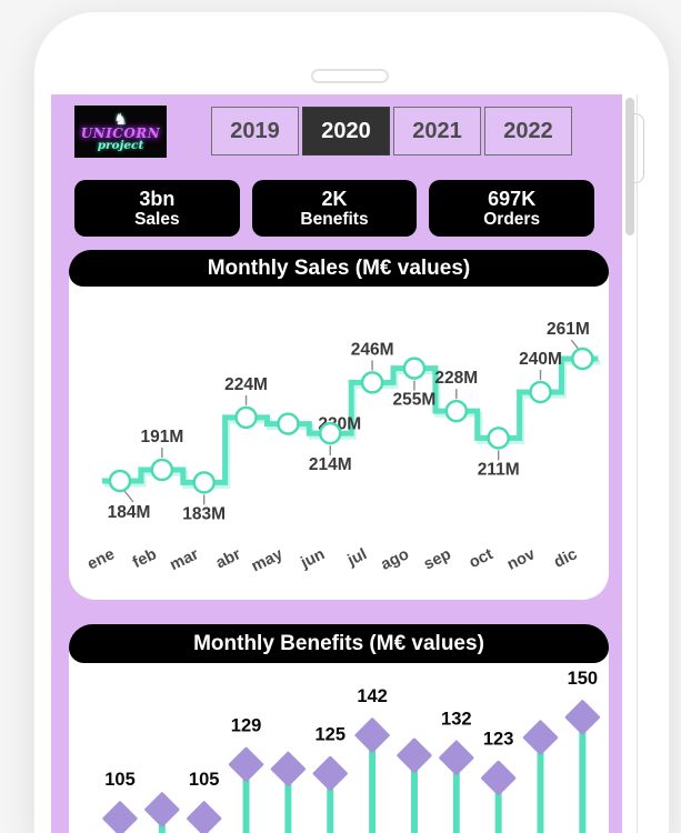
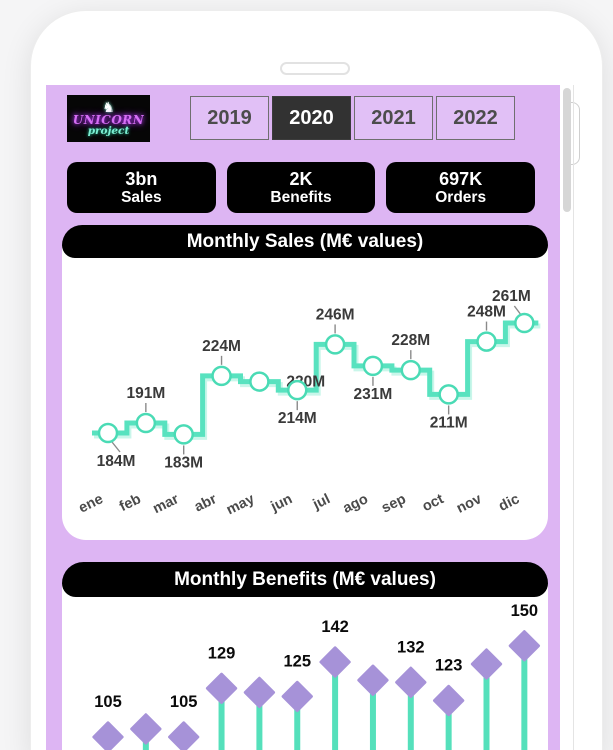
Monthly Sales (M€ values)/ago: 255M -> 231M
Monthly Sales (M€ values)/nov: 240M -> 248M
